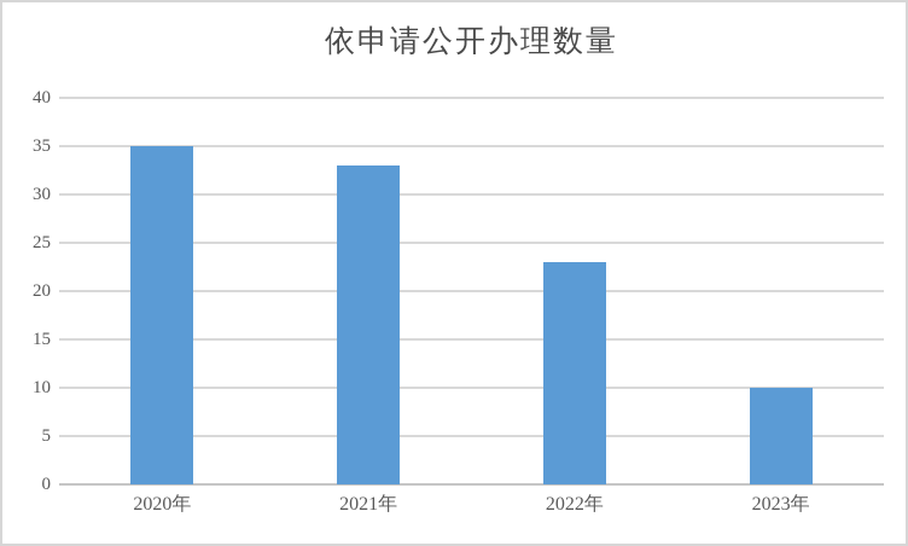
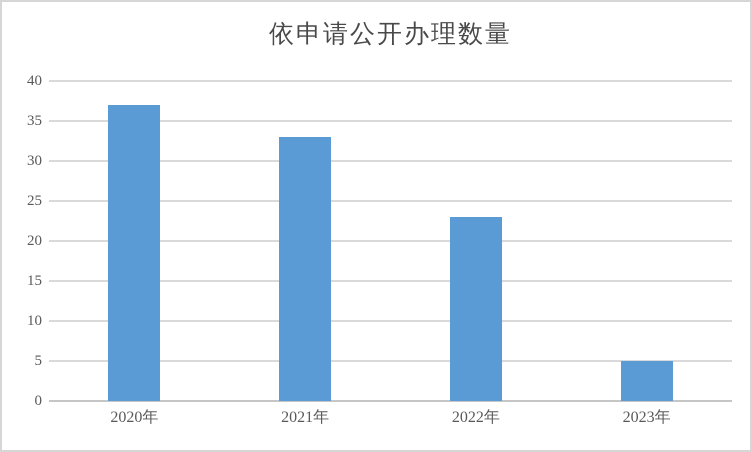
2020年: 35 -> 37
2023年: 10 -> 5
